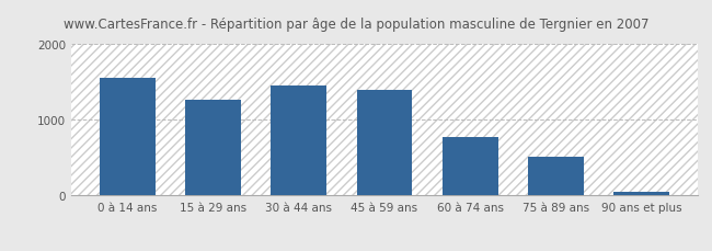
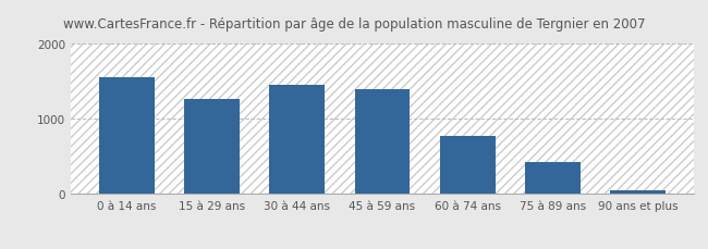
75 à 89 ans: 520 -> 430
